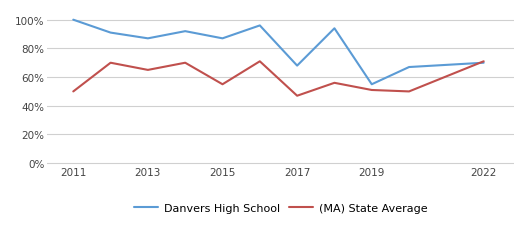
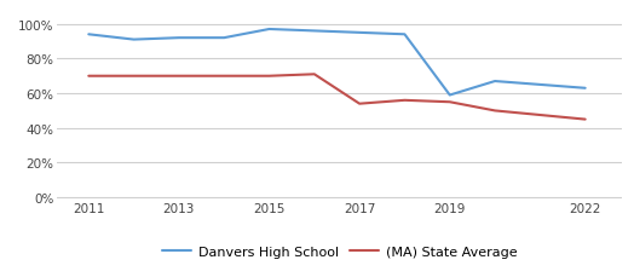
Danvers High School/2011: 100% -> 94%
(MA) State Average/2011: 50% -> 70%
Danvers High School/2013: 87% -> 92%
(MA) State Average/2013: 65% -> 70%
Danvers High School/2015: 87% -> 97%
(MA) State Average/2015: 55% -> 70%
Danvers High School/2017: 68% -> 95%
(MA) State Average/2017: 47% -> 54%
Danvers High School/2019: 55% -> 59%
(MA) State Average/2019: 51% -> 55%
Danvers High School/2022: 70% -> 63%
(MA) State Average/2022: 71% -> 45%
